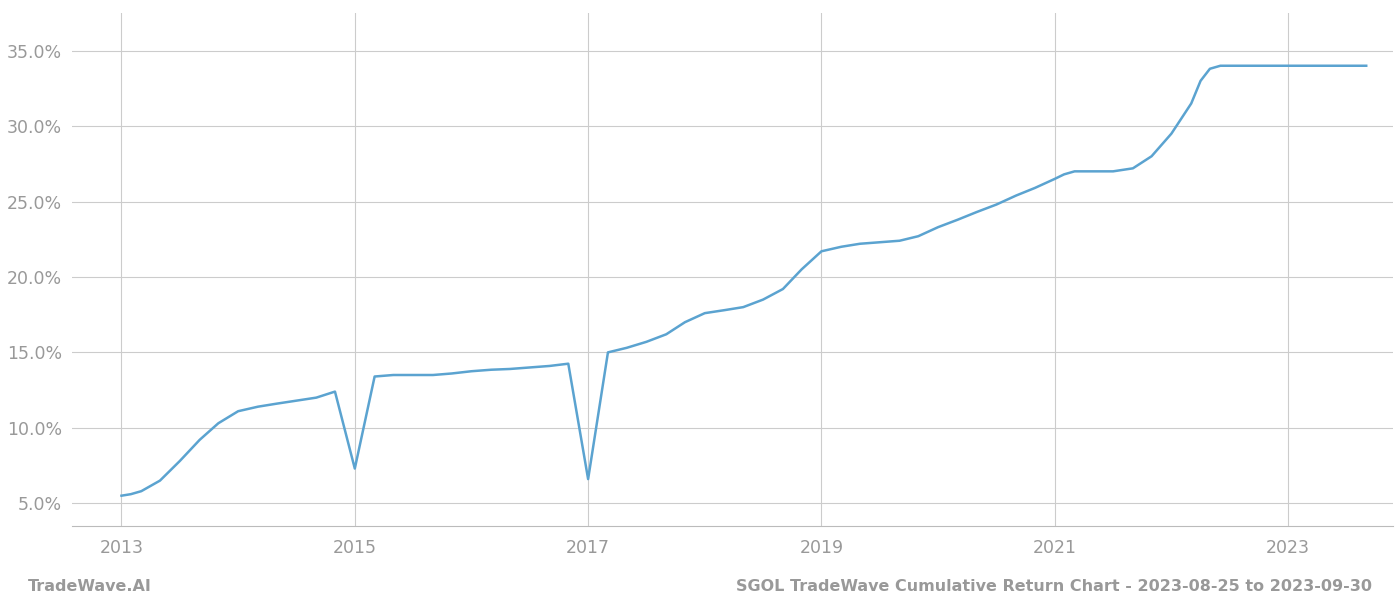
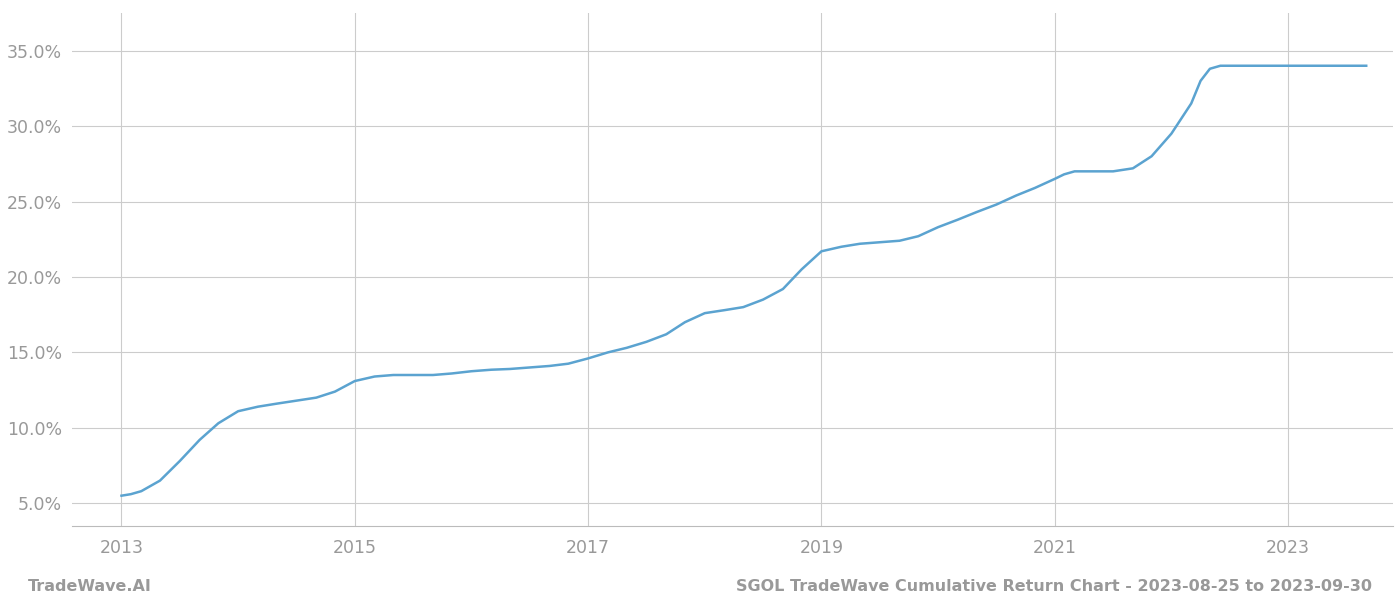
2015: 7.3% -> 13.1%
2017: 6.6% -> 14.6%
